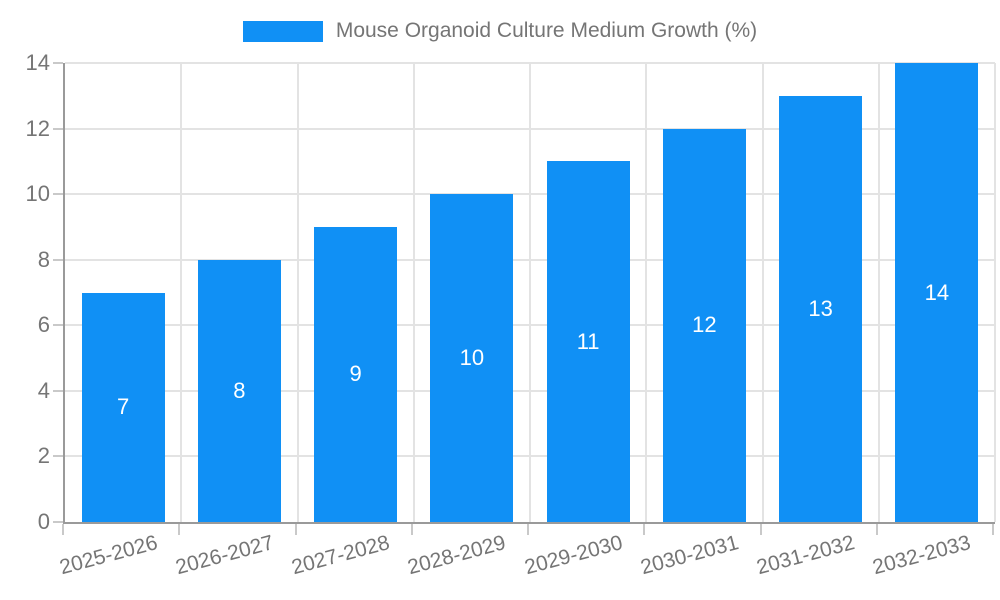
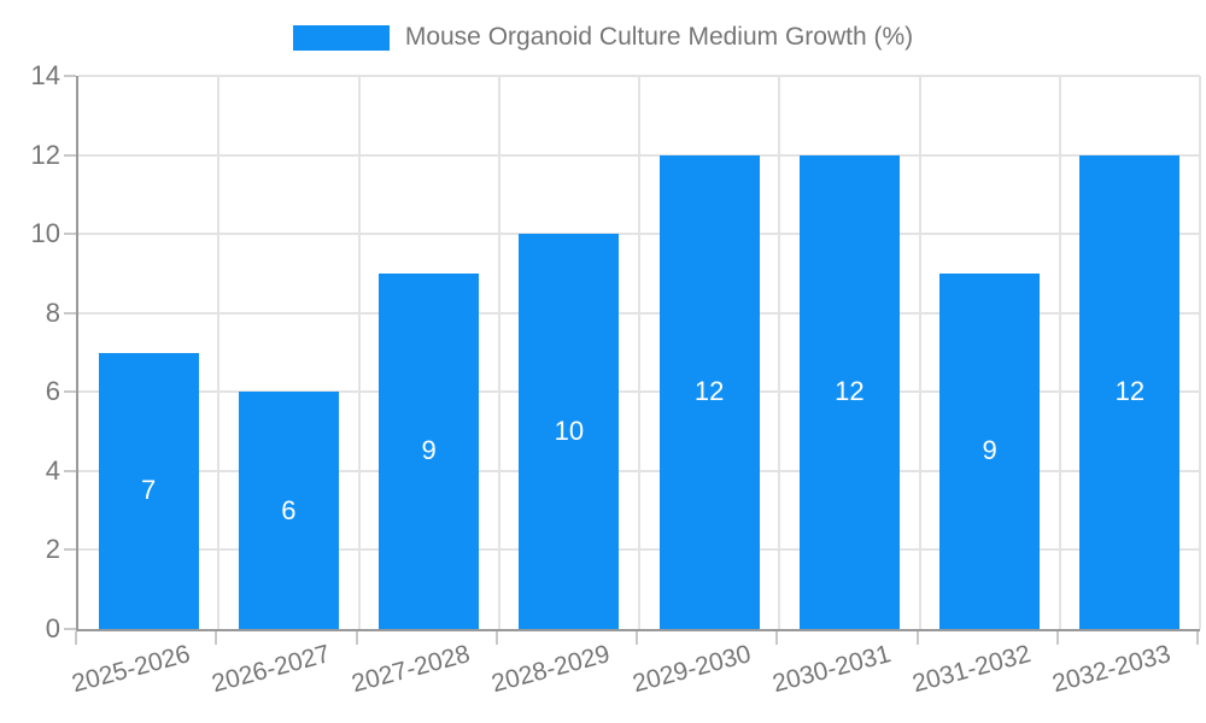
2026-2027: 8 -> 6
2029-2030: 11 -> 12
2031-2032: 13 -> 9
2032-2033: 14 -> 12
